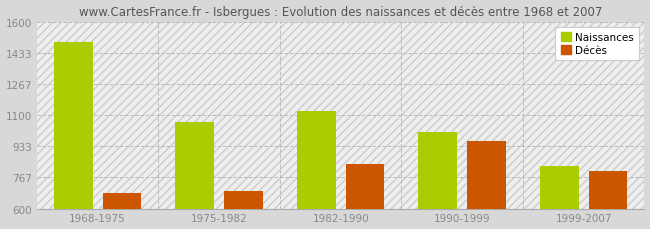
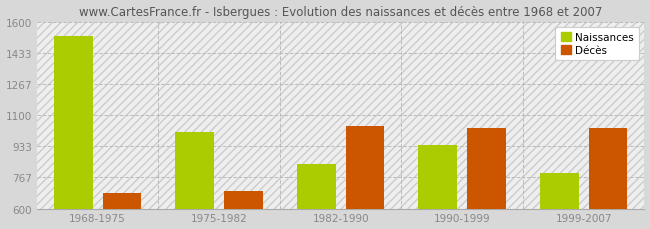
Naissances/1968-1975: 1490 -> 1520
Naissances/1975-1982: 1060 -> 1010
Naissances/1982-1990: 1120 -> 840
Décès/1982-1990: 840 -> 1040
Naissances/1990-1999: 1010 -> 940
Décès/1990-1999: 960 -> 1030
Naissances/1999-2007: 830 -> 790
Décès/1999-2007: 800 -> 1030
